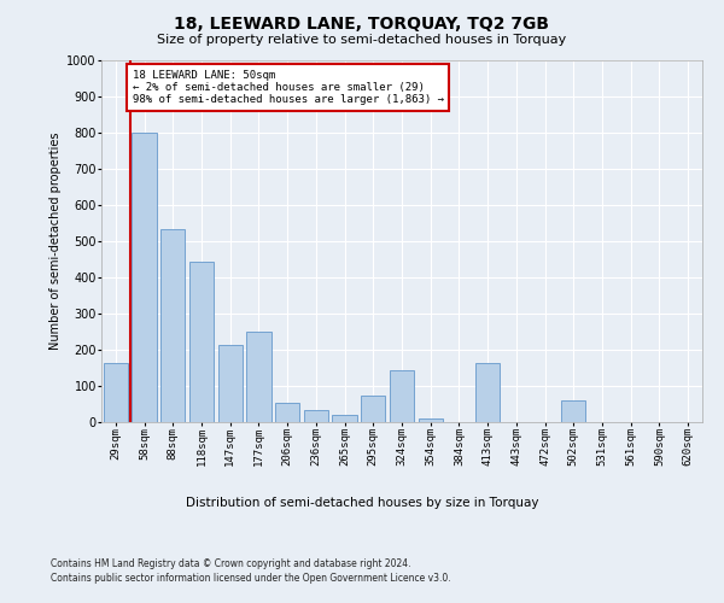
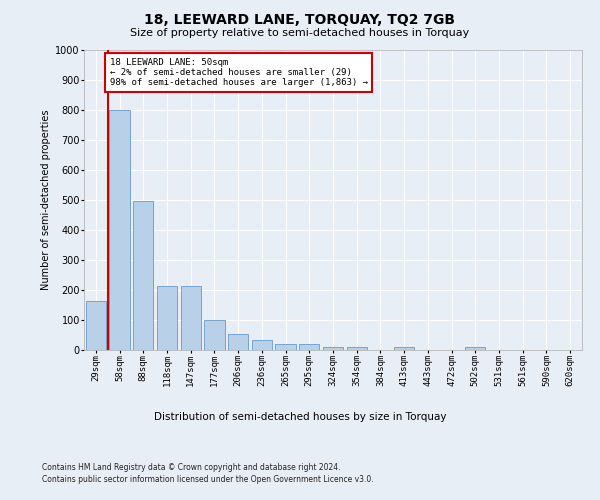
88sqm: 535 -> 497
118sqm: 445 -> 215
177sqm: 250 -> 100
295sqm: 75 -> 20
324sqm: 145 -> 10
413sqm: 165 -> 10
502sqm: 60 -> 10
